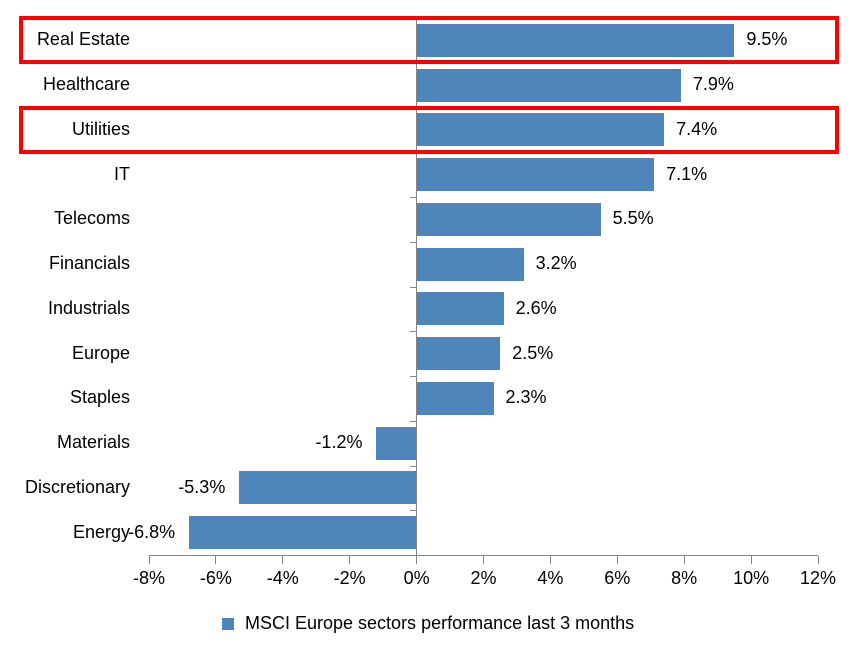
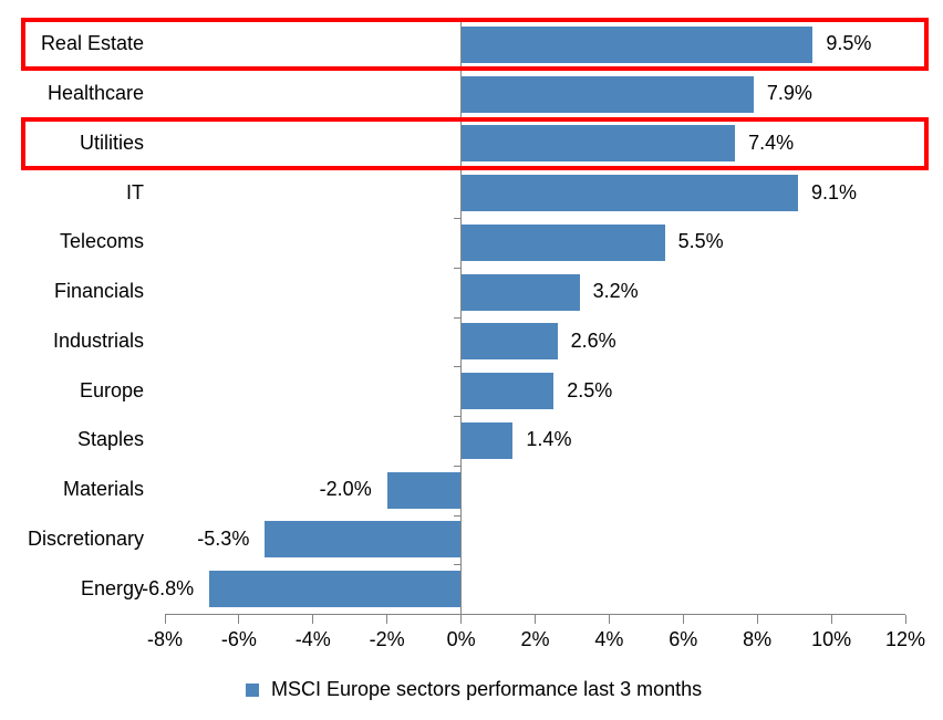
IT: 7.1% -> 9.1%
Staples: 2.3% -> 1.4%
Materials: -1.2% -> -2.0%
